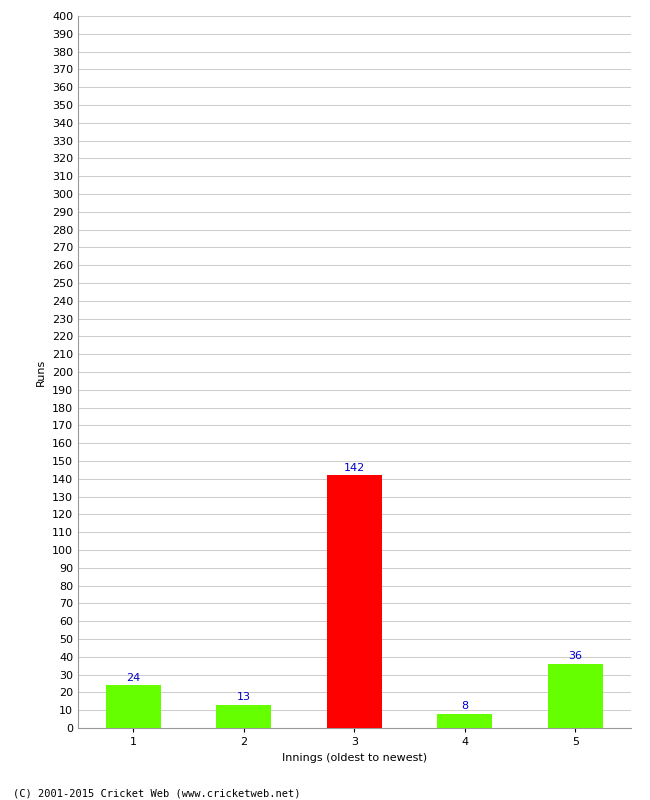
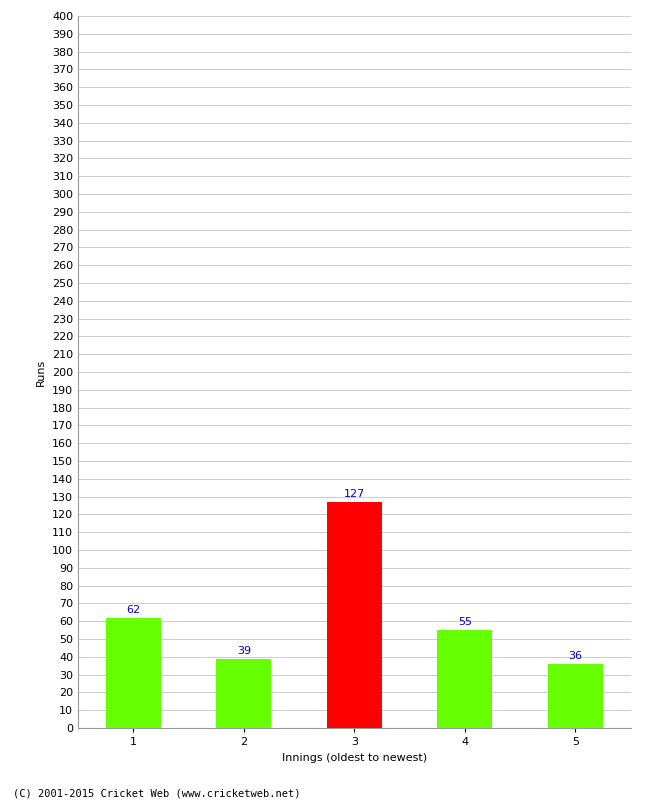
1: 24 -> 62
2: 13 -> 39
3: 142 -> 127
4: 8 -> 55
